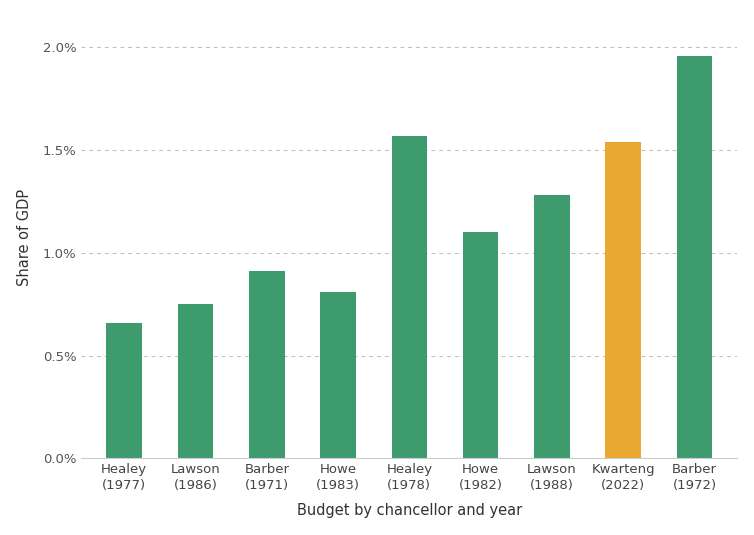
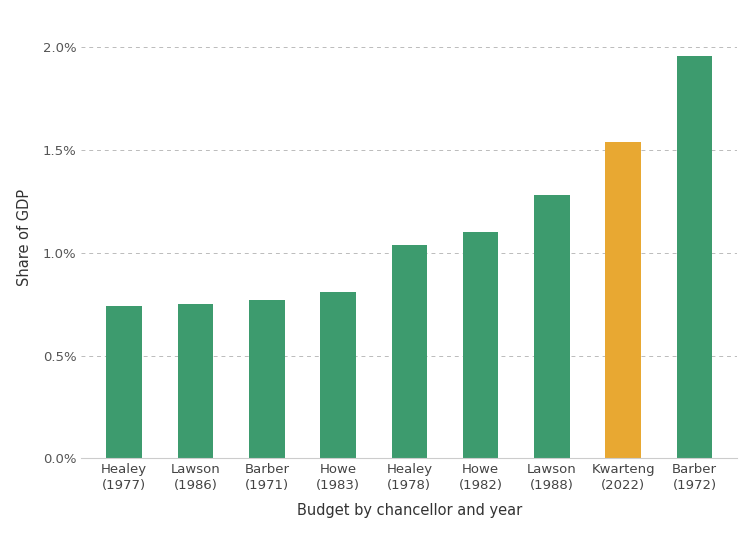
Healey (1977): 0.66% -> 0.74%
Barber (1971): 0.91% -> 0.77%
Healey (1978): 1.57% -> 1.04%
